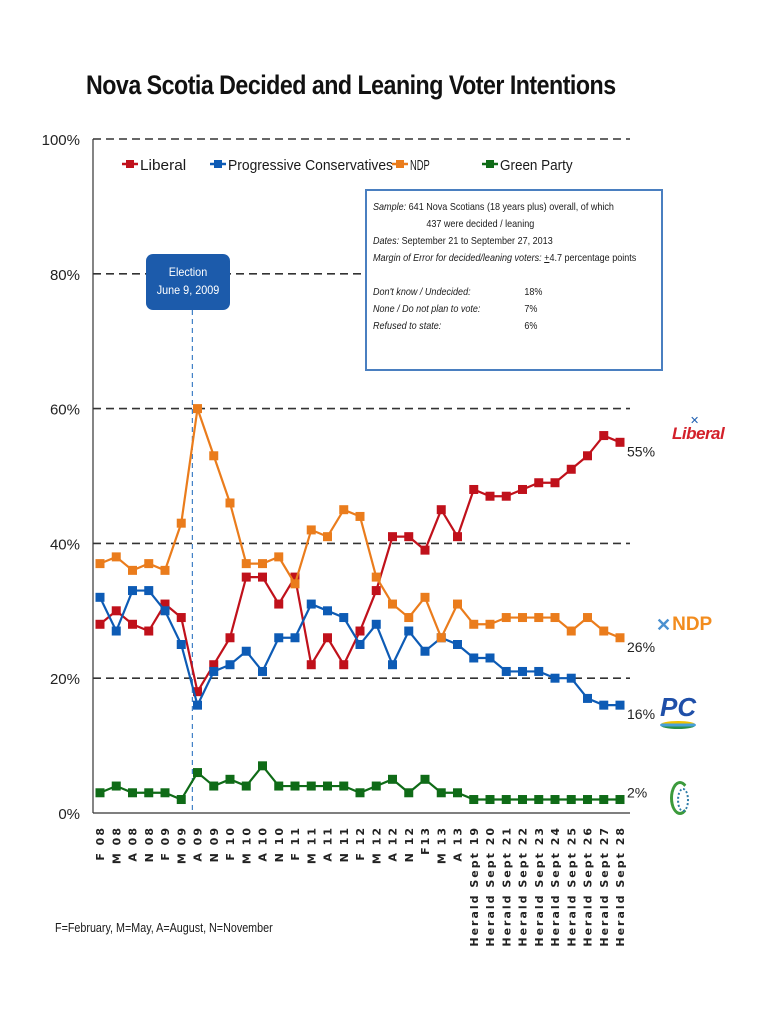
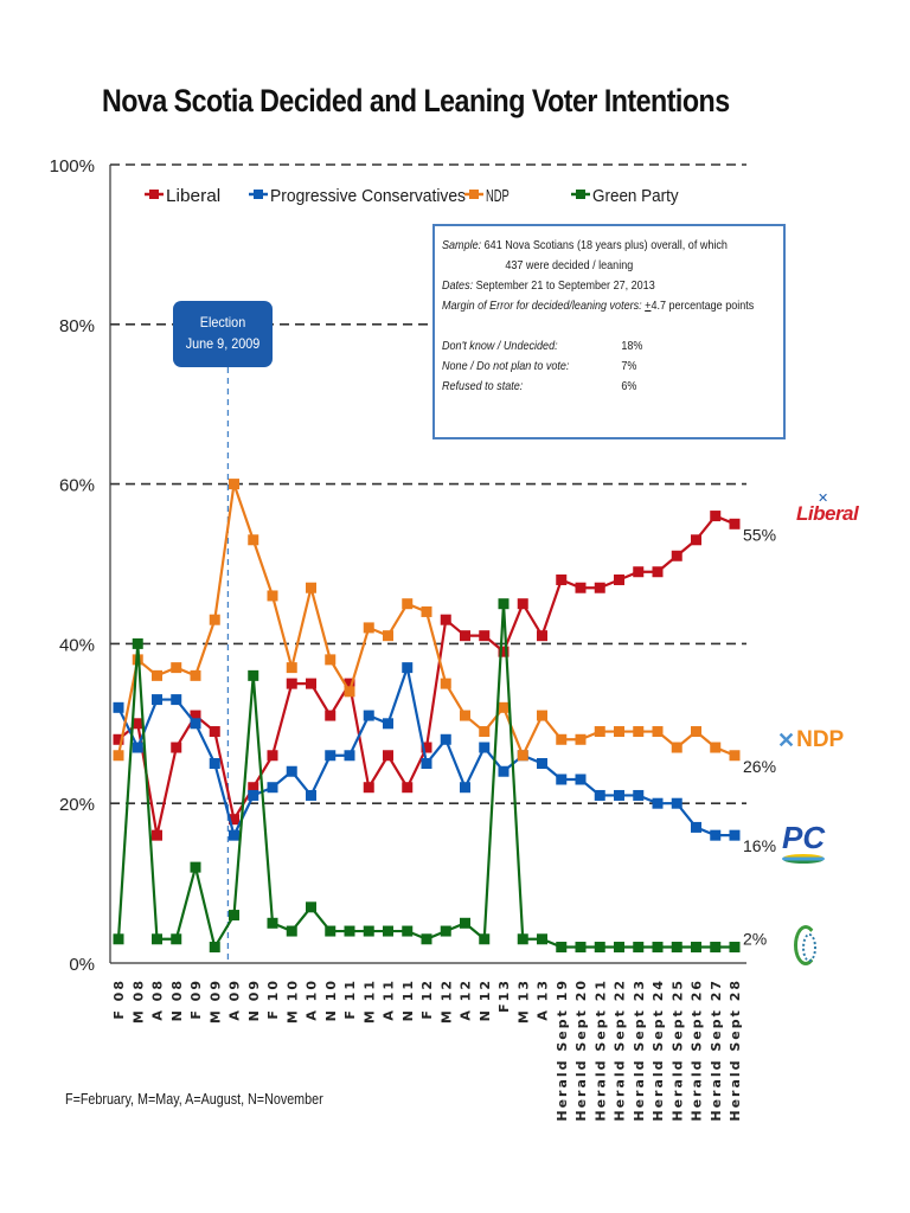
NDP/F 08: 37% -> 26%
Green Party/M 08: 4% -> 40%
Liberal/A 08: 28% -> 16%
Green Party/F 09: 3% -> 12%
Green Party/N 09: 4% -> 36%
NDP/A 10: 37% -> 47%
Progressive Conservatives/N 11: 29% -> 37%
Liberal/M 12: 33% -> 43%
Green Party/F13: 5% -> 45%
